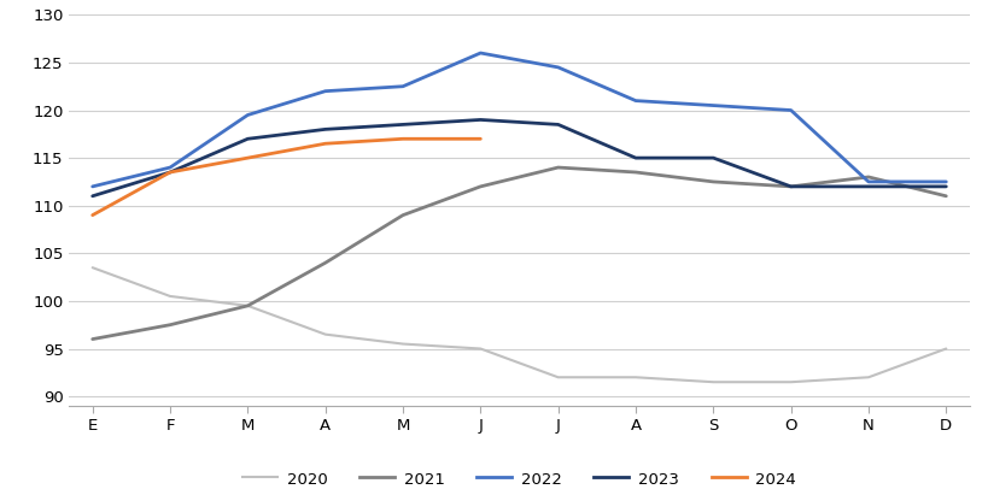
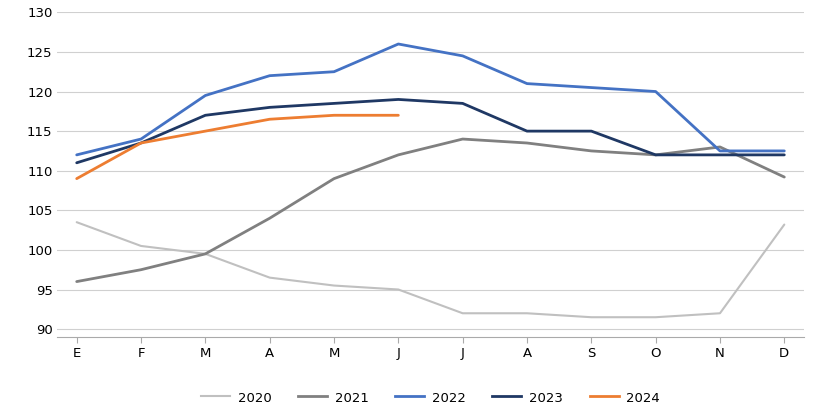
2020/D: 95.0 -> 103.2
2021/D: 111.0 -> 109.2
